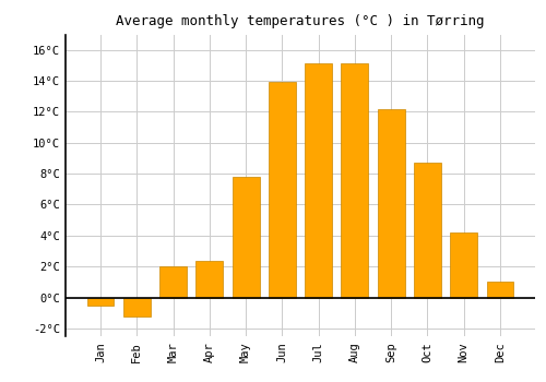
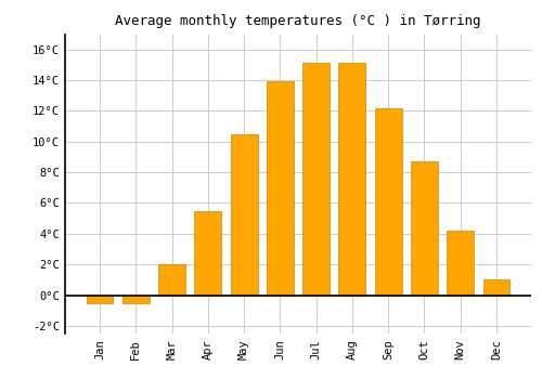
Feb: -1.2°C -> -0.5°C
Apr: 2.4°C -> 5.5°C
May: 7.8°C -> 10.5°C
